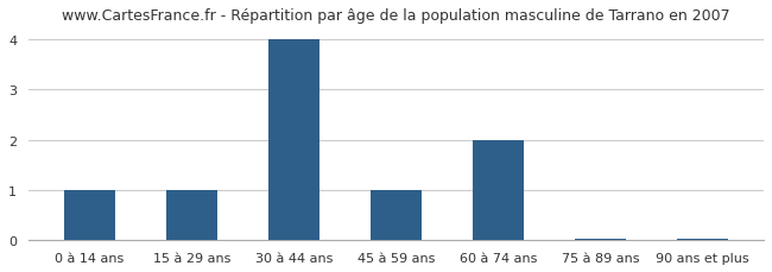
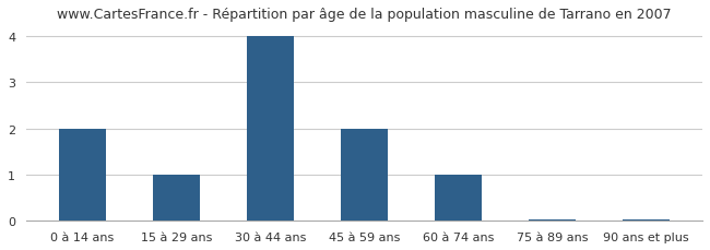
0 à 14 ans: 1.00 -> 2.00
45 à 59 ans: 1.00 -> 2.00
60 à 74 ans: 2.00 -> 1.00
